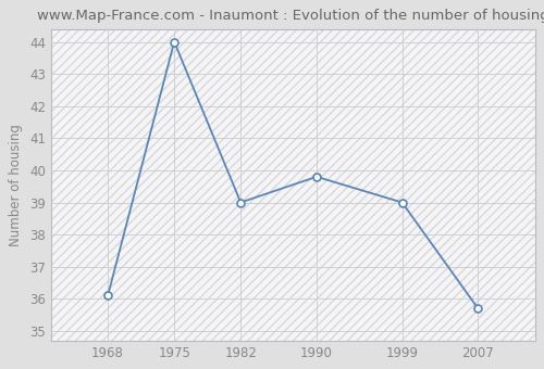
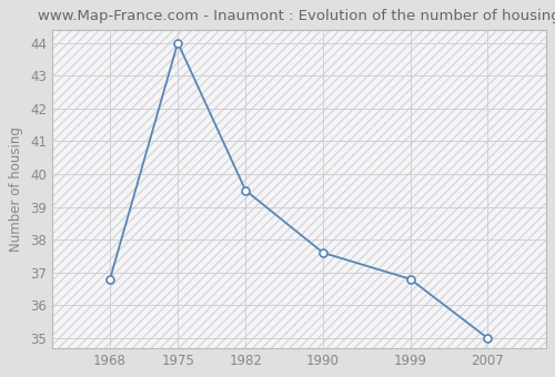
1968: 36.1 -> 36.8
1982: 39.0 -> 39.5
1990: 39.8 -> 37.6
1999: 39.0 -> 36.8
2007: 35.7 -> 35.0
